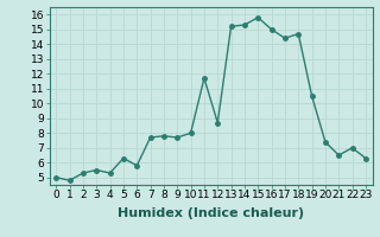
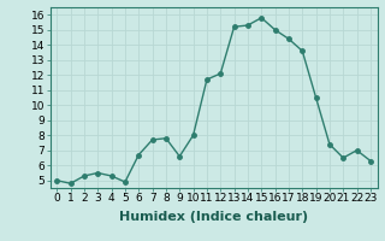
5: 6.3 -> 4.9
6: 5.8 -> 6.7
9: 7.7 -> 6.6
12: 8.7 -> 12.1
18: 14.7 -> 13.6
